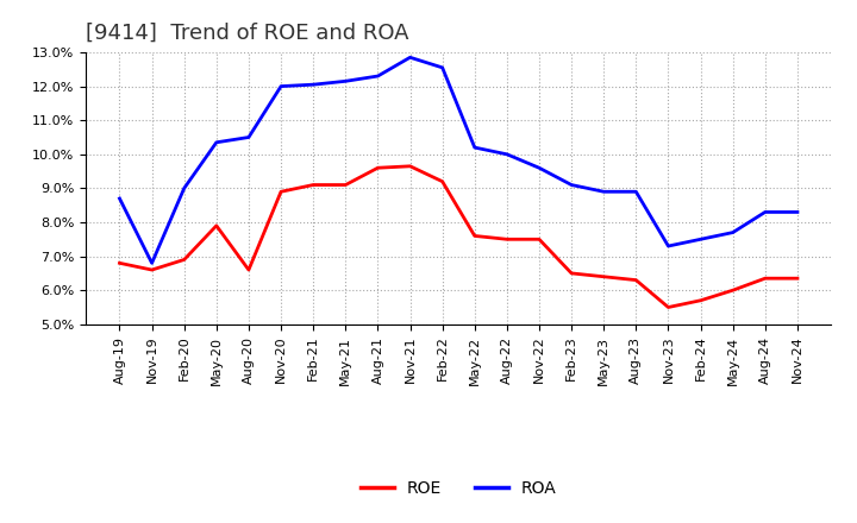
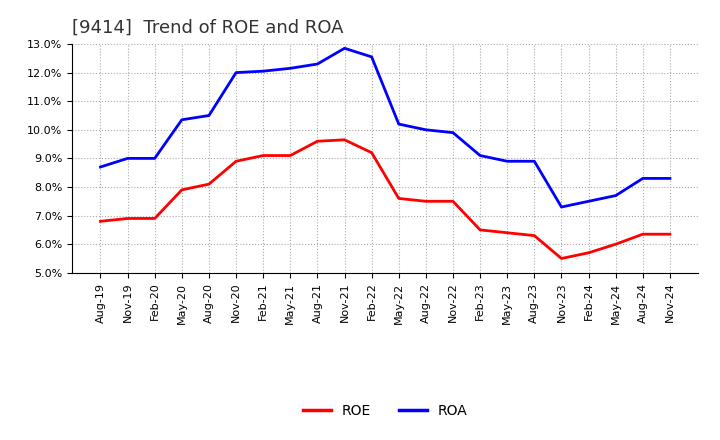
ROE/Nov-19: 6.60% -> 6.90%
ROA/Nov-19: 6.80% -> 9.00%
ROE/Aug-20: 6.60% -> 8.10%
ROA/Nov-22: 9.60% -> 9.90%
